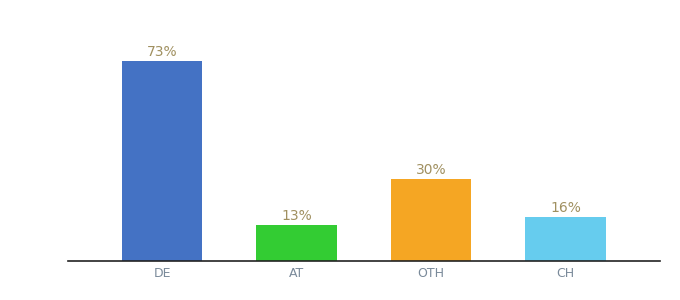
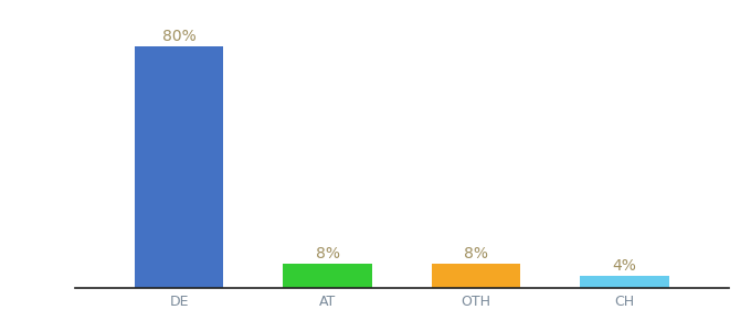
DE: 73% -> 80%
AT: 13% -> 8%
OTH: 30% -> 8%
CH: 16% -> 4%
